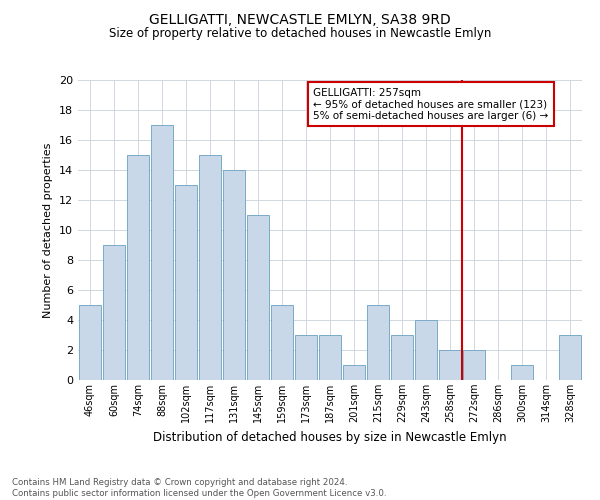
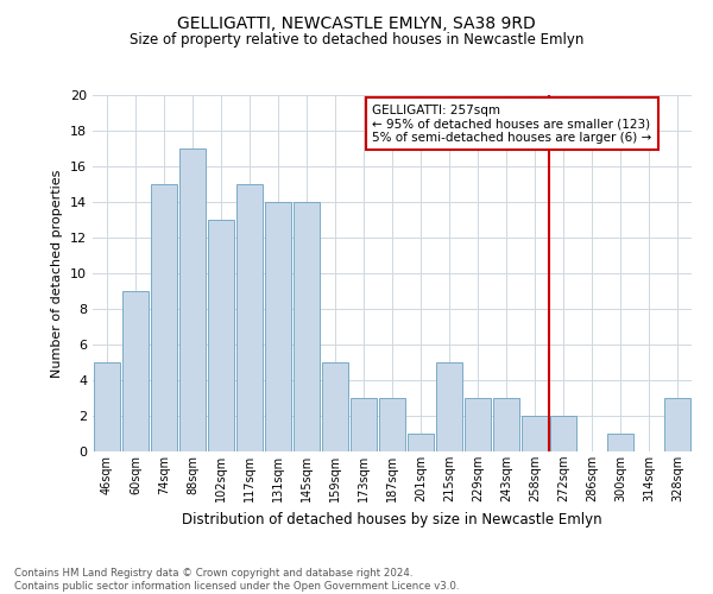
145sqm: 11 -> 14
243sqm: 4 -> 3
